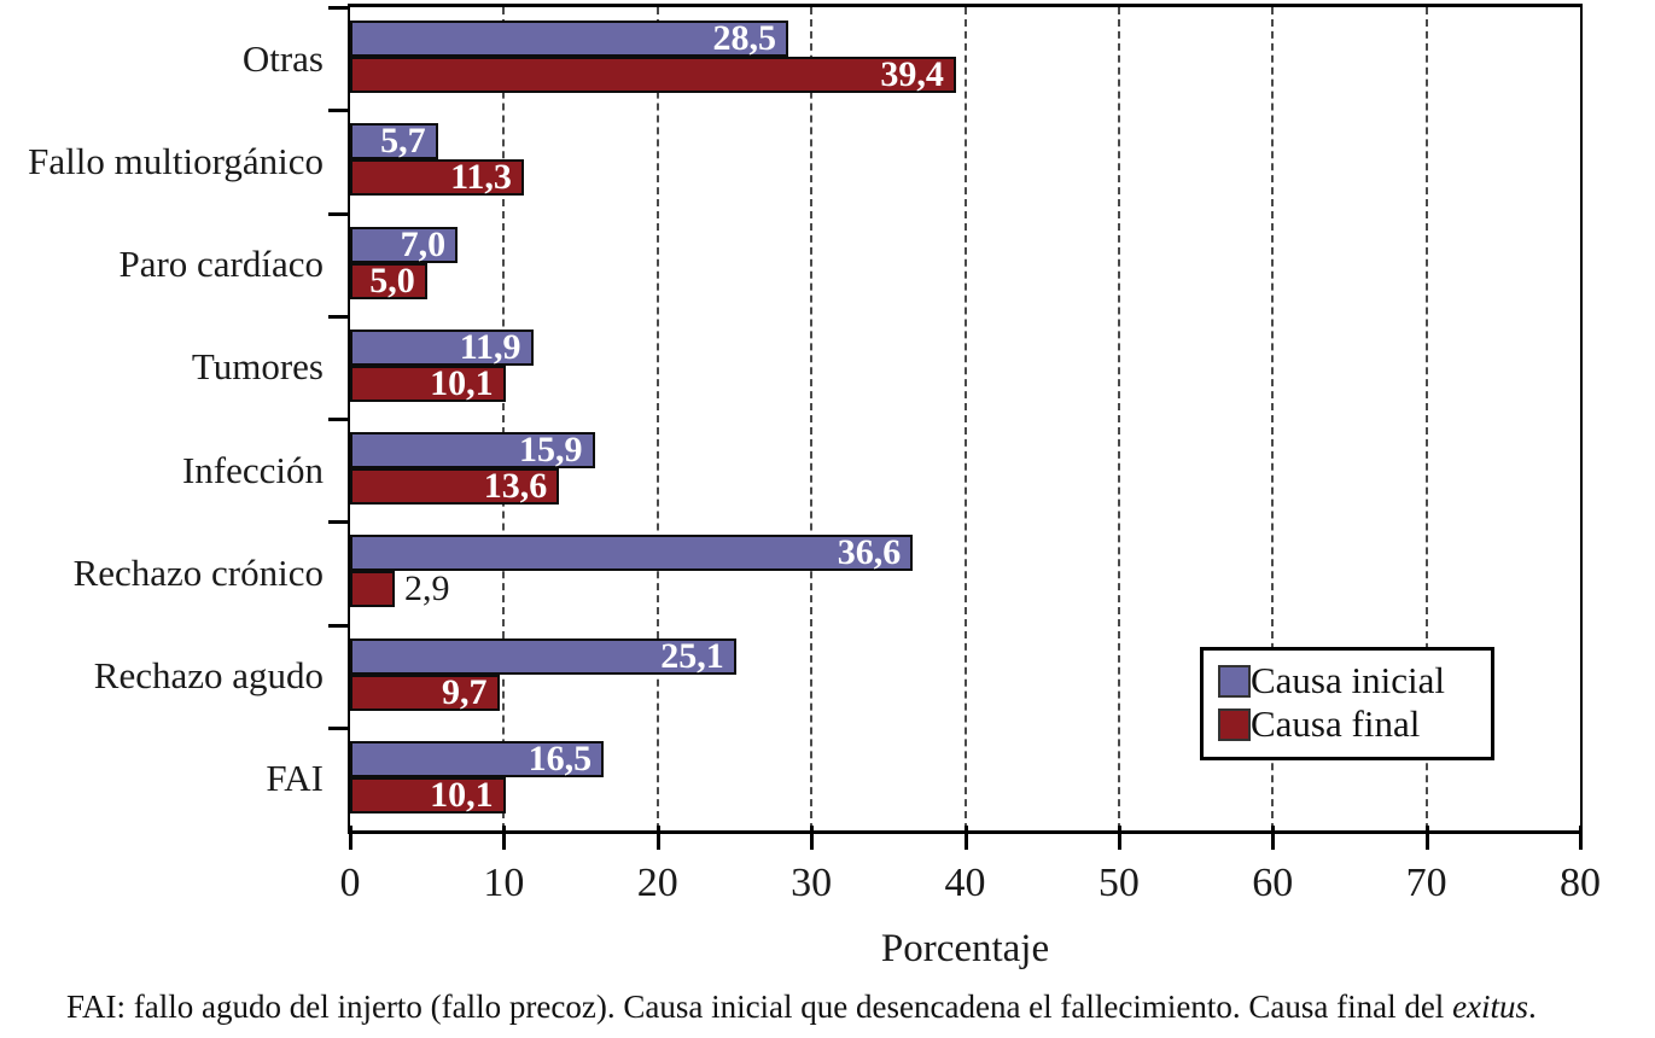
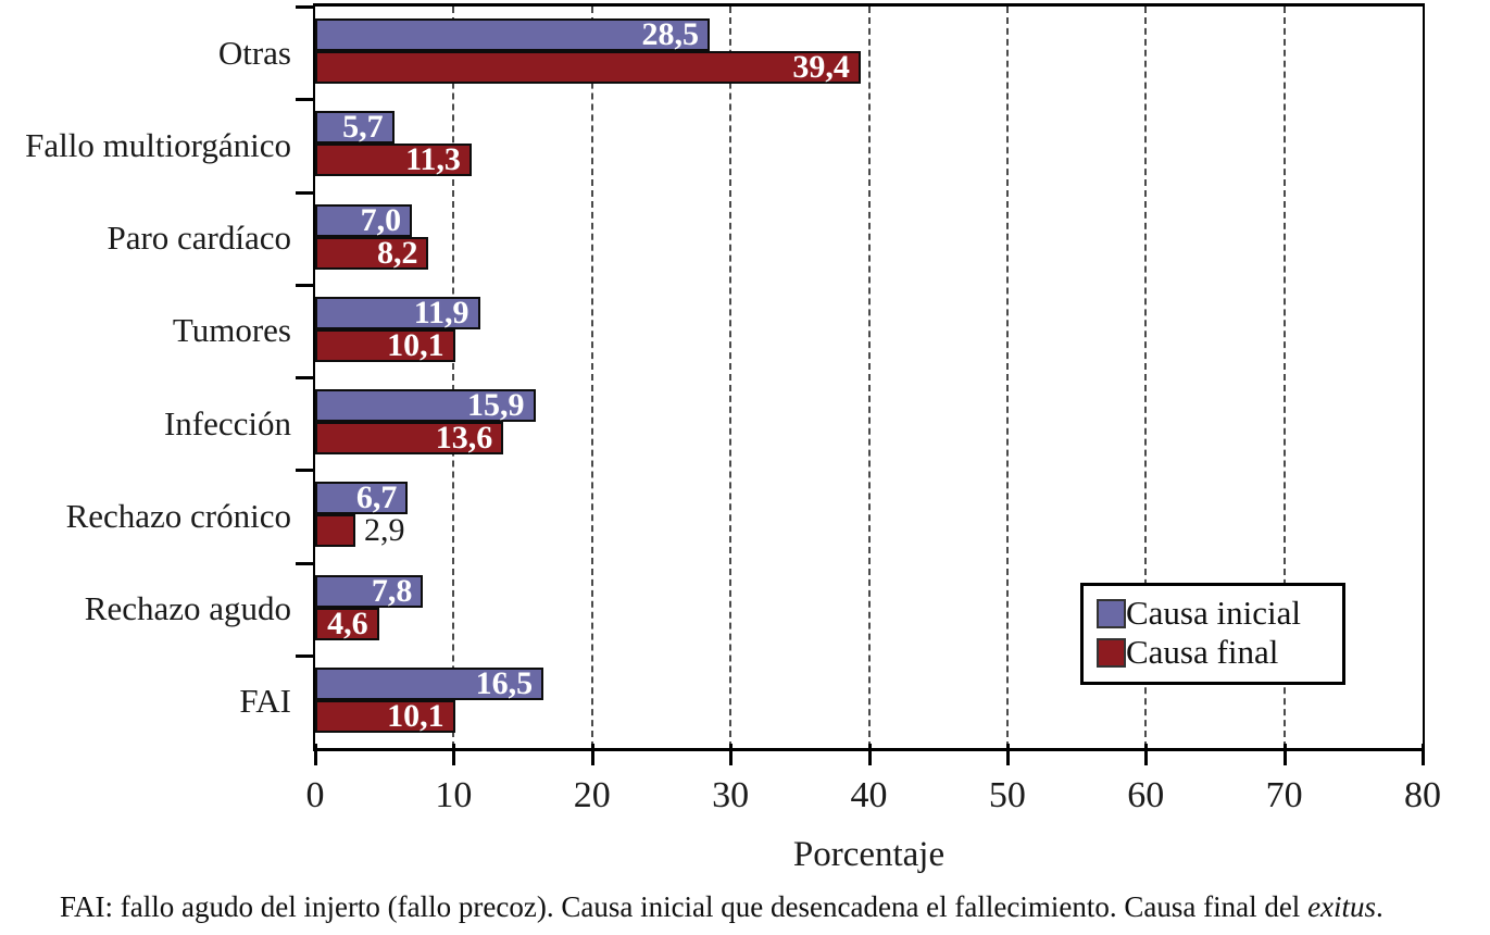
Causa final/Paro cardíaco: 5,0 -> 8,2
Causa inicial/Rechazo crónico: 36,6 -> 6,7
Causa inicial/Rechazo agudo: 25,1 -> 7,8
Causa final/Rechazo agudo: 9,7 -> 4,6
